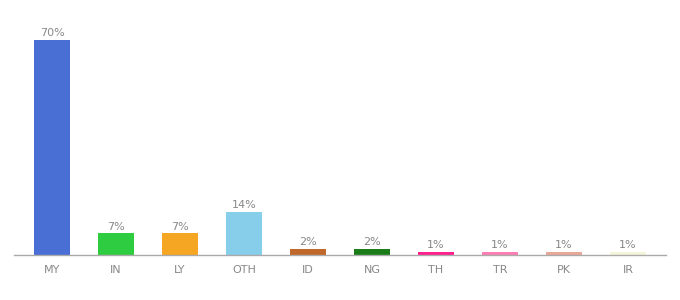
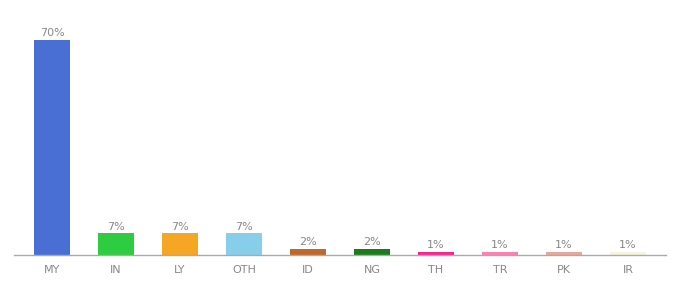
OTH: 14% -> 7%
